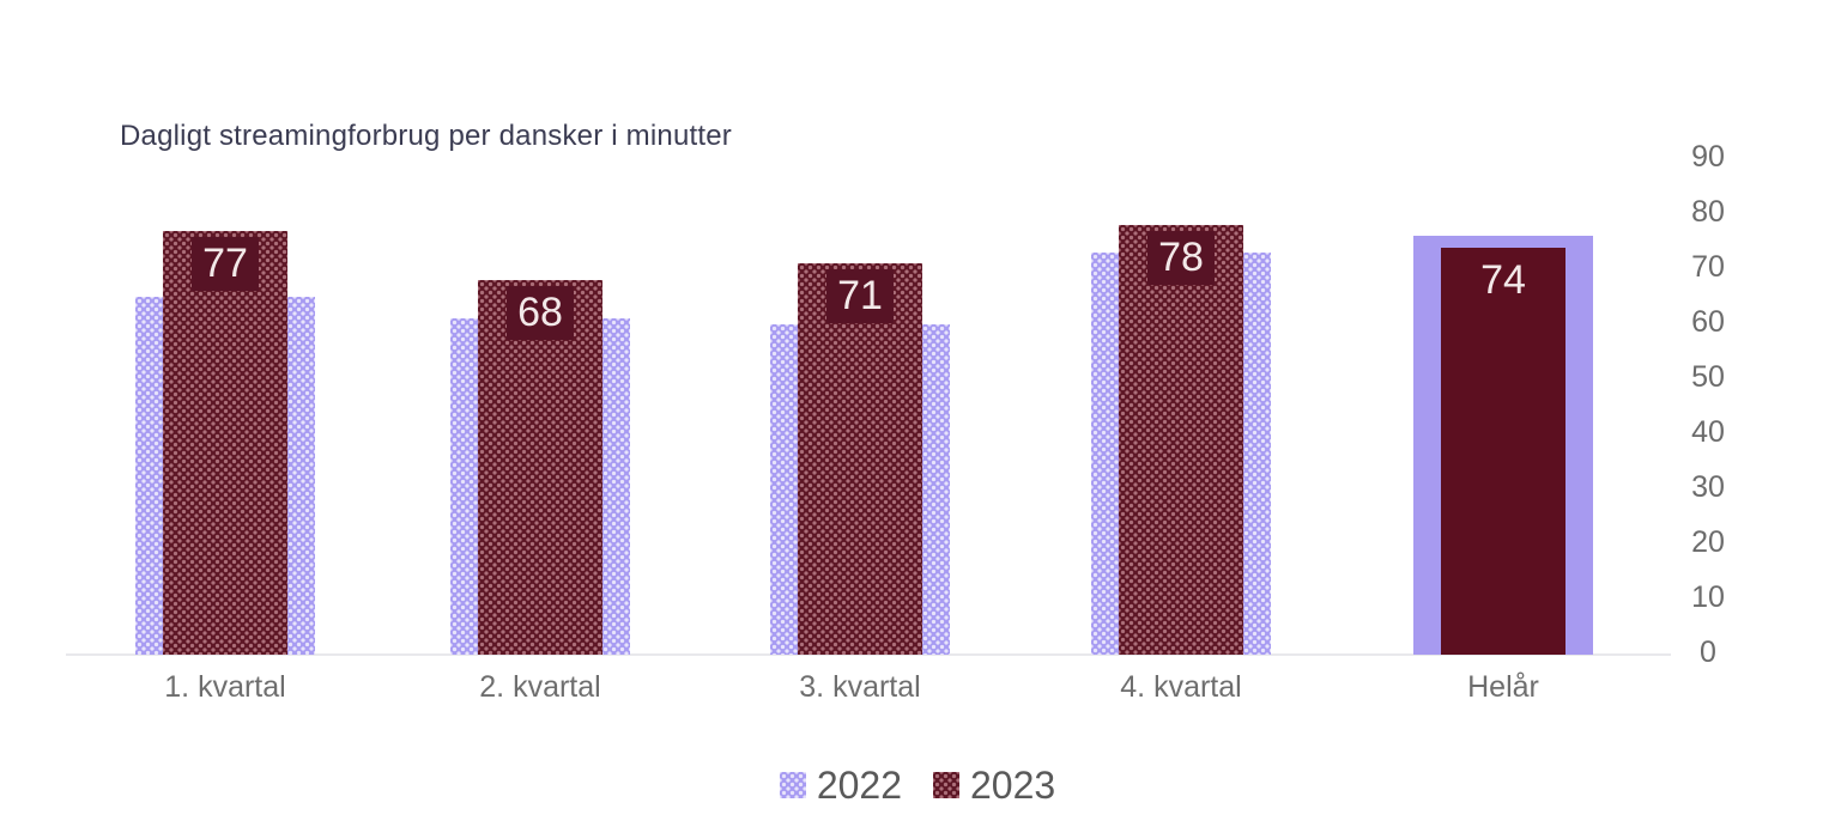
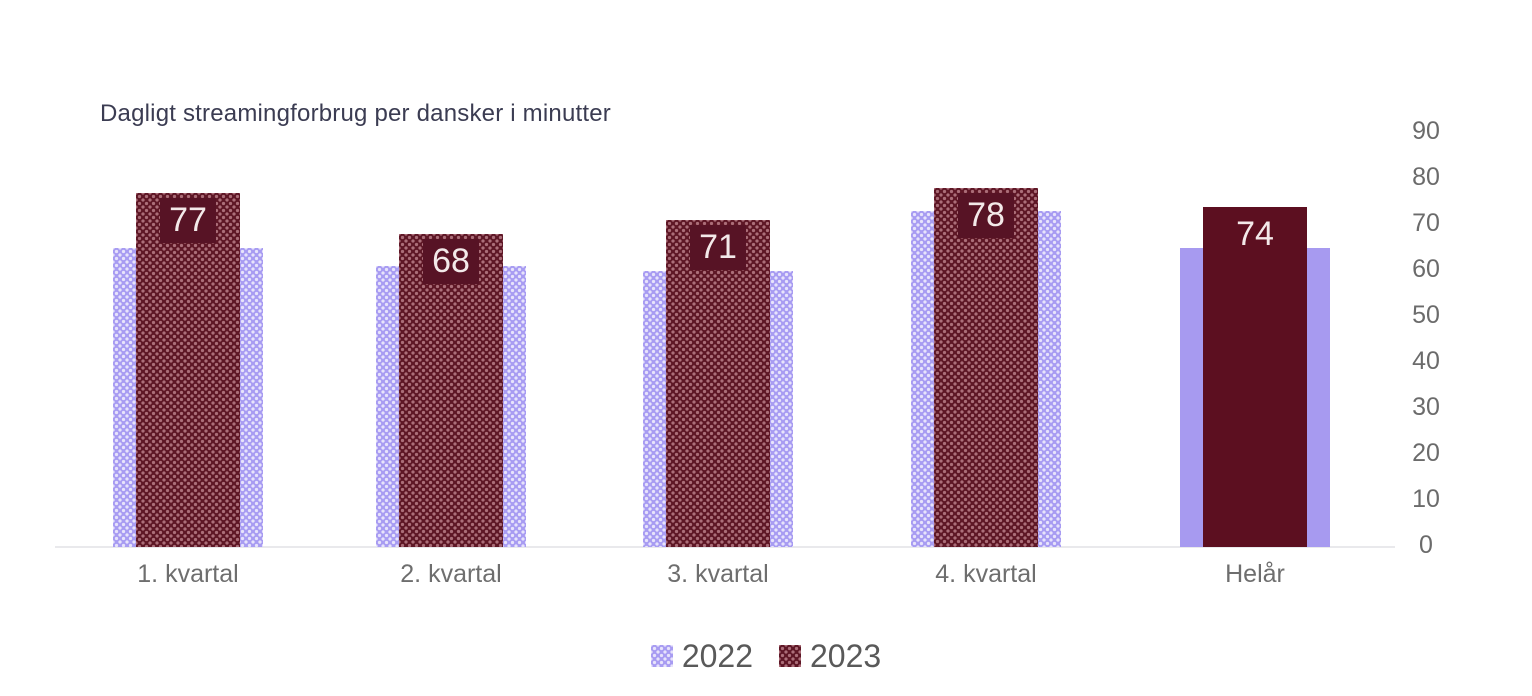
2022/Helår: 76 -> 65
